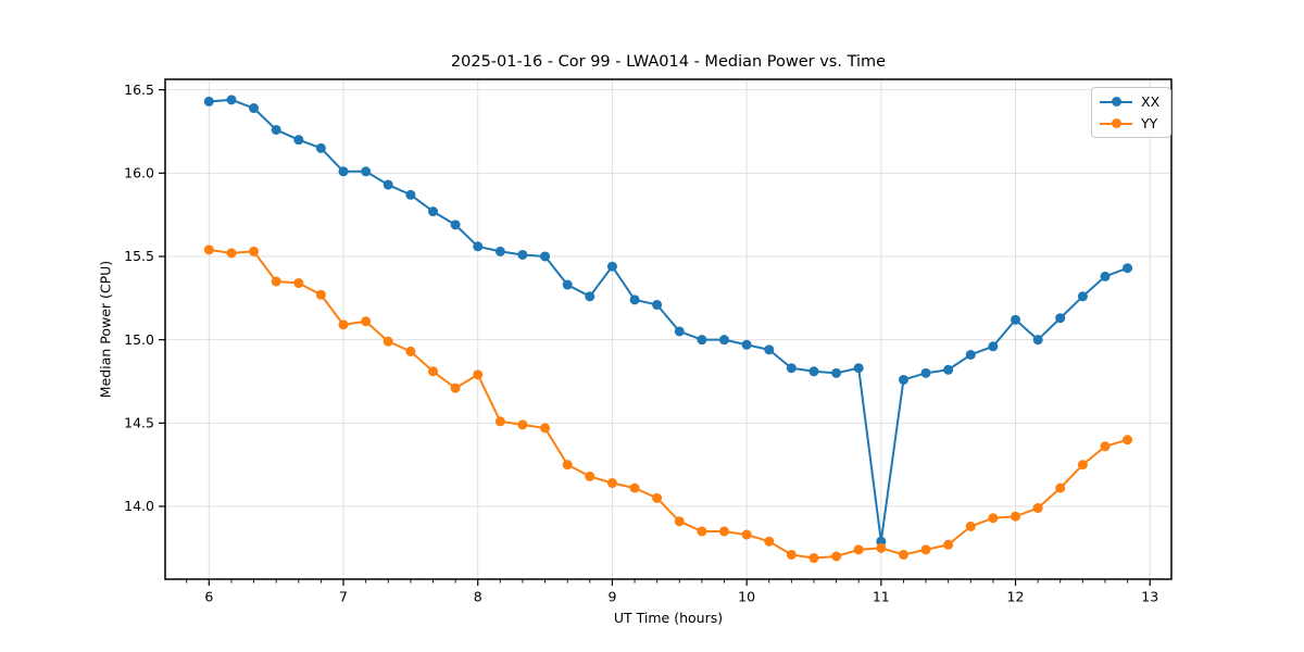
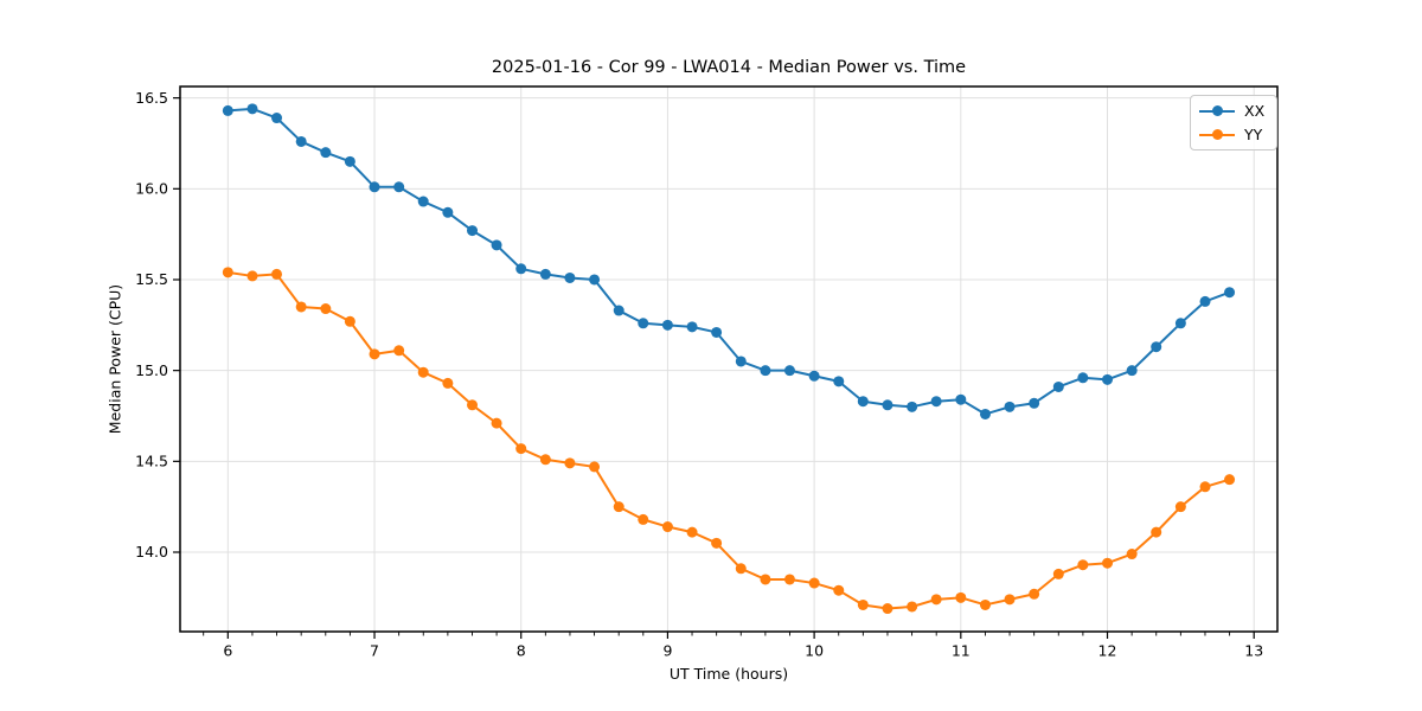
YY/8: 14.79 -> 14.57
XX/9: 15.44 -> 15.25
XX/11: 13.79 -> 14.84
XX/12: 15.12 -> 14.95
